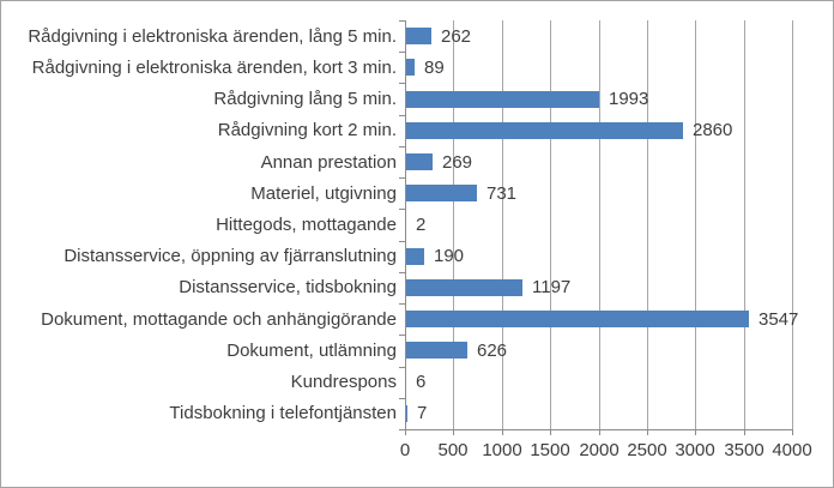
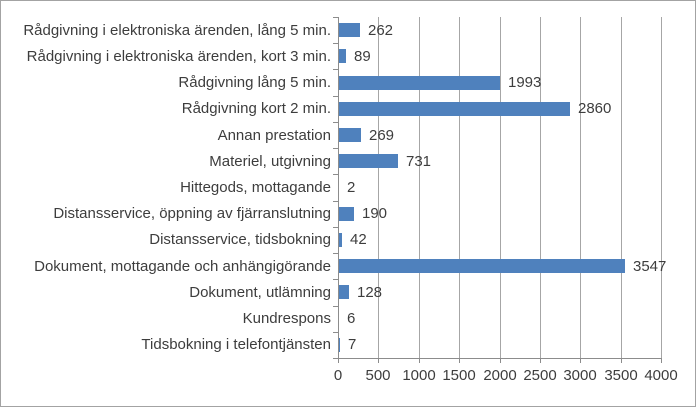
Distansservice, tidsbokning: 1197 -> 42
Dokument, utlämning: 626 -> 128
